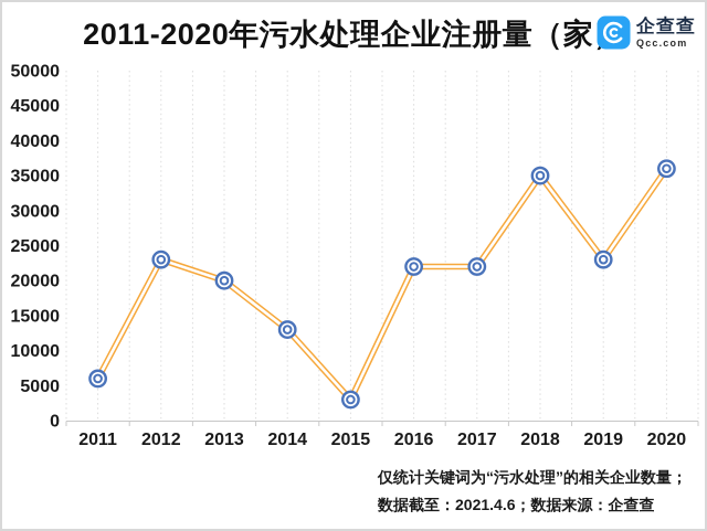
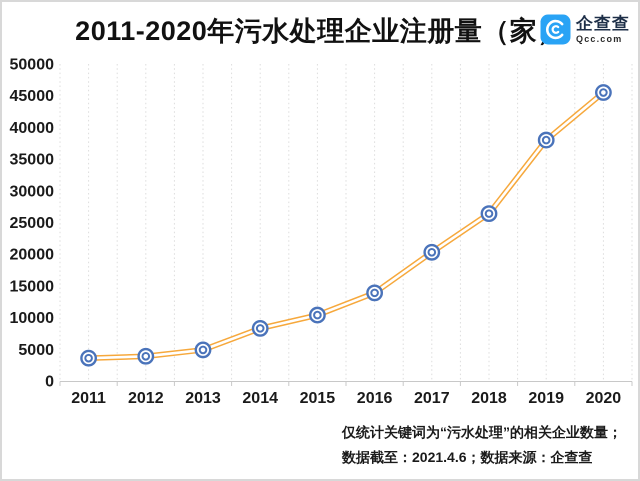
2011: 6000 -> 4000
2012: 23000 -> 4000
2013: 20000 -> 5000
2014: 13000 -> 8000
2015: 3000 -> 10000
2016: 22000 -> 14000
2017: 22000 -> 20000
2018: 35000 -> 26000
2019: 23000 -> 38000
2020: 36000 -> 46000
